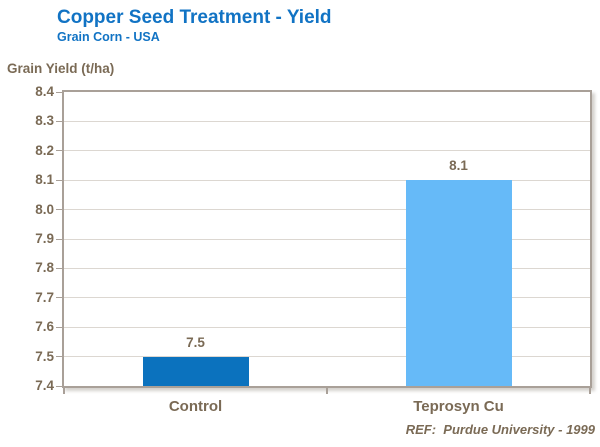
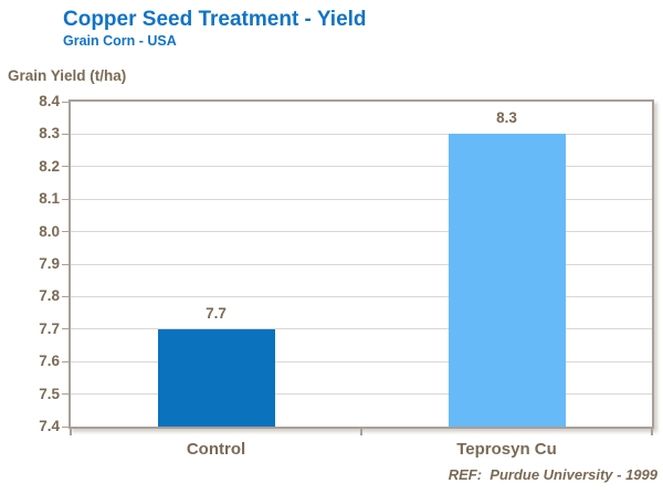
Control: 7.5 -> 7.7
Teprosyn Cu: 8.1 -> 8.3
